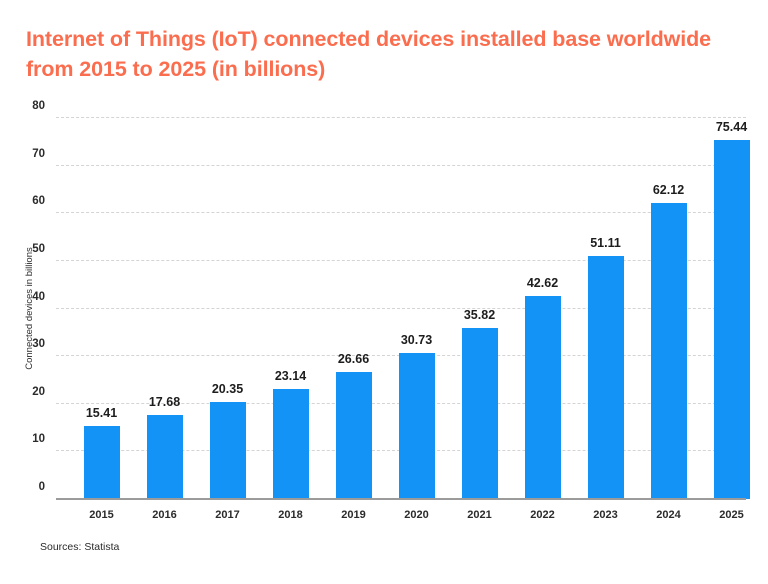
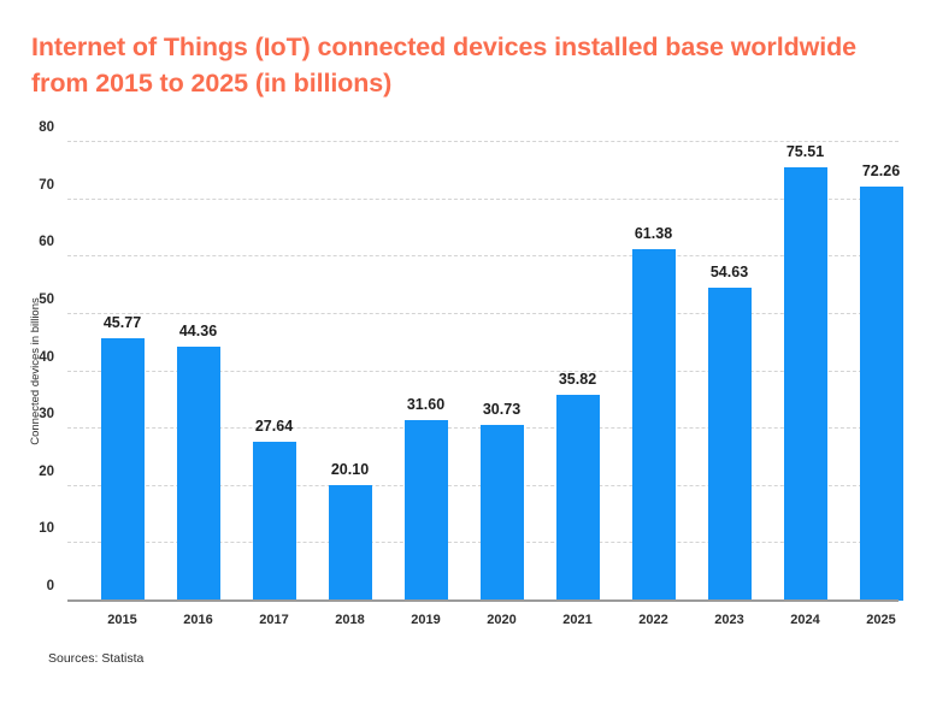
2015: 15.41 -> 45.77
2016: 17.68 -> 44.36
2017: 20.35 -> 27.64
2018: 23.14 -> 20.10
2019: 26.66 -> 31.60
2022: 42.62 -> 61.38
2023: 51.11 -> 54.63
2024: 62.12 -> 75.51
2025: 75.44 -> 72.26
